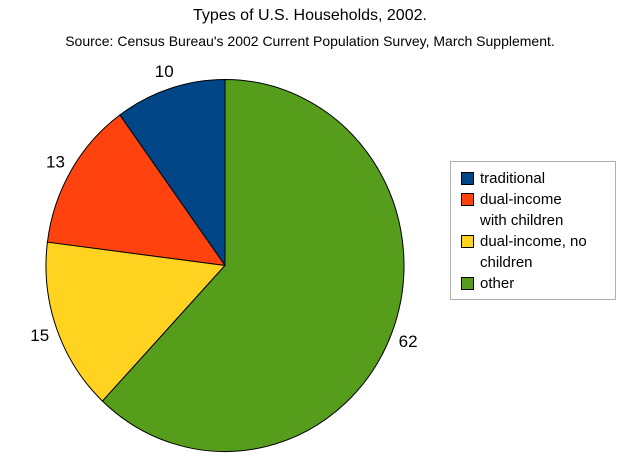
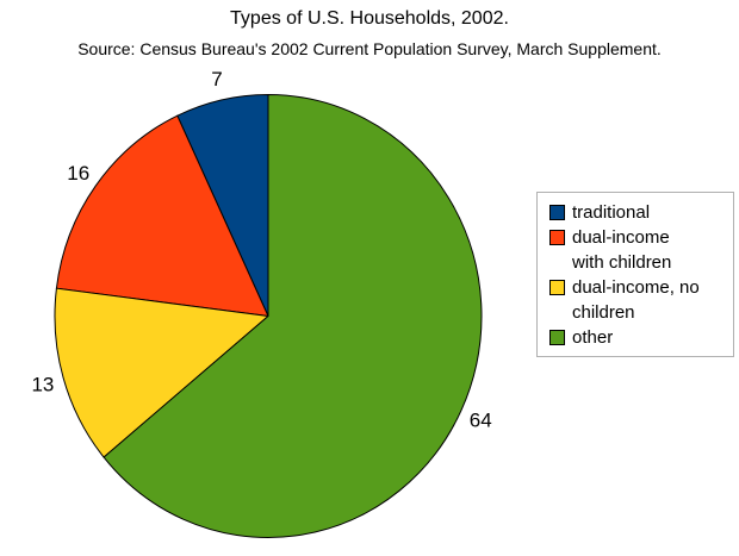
traditional: 10 -> 7
dual-income with children: 13 -> 16
dual-income, no children: 15 -> 13
other: 62 -> 64
